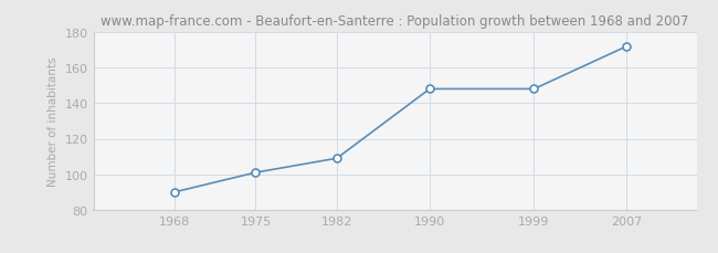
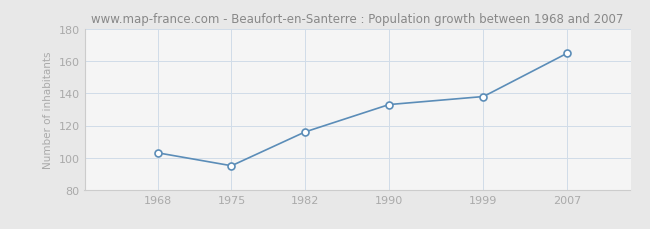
1968: 90 -> 103
1975: 101 -> 95
1982: 109 -> 116
1990: 148 -> 133
1999: 148 -> 138
2007: 172 -> 165
